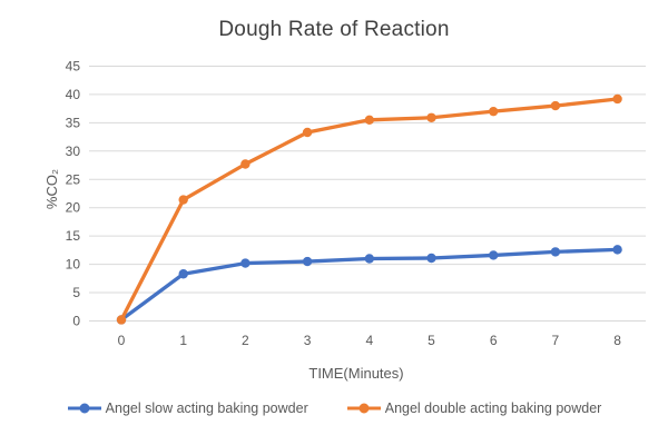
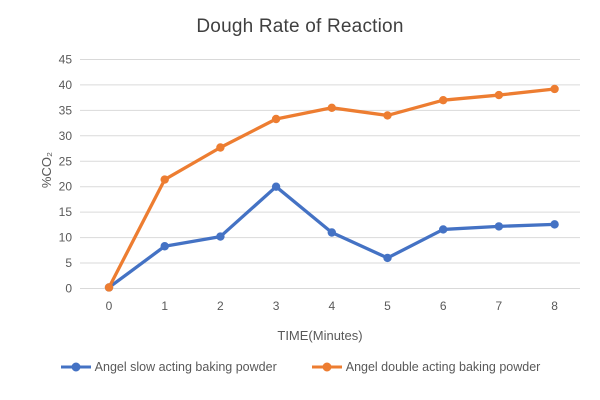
Angel slow acting baking powder/3: 10 -> 20
Angel slow acting baking powder/5: 11 -> 6
Angel double acting baking powder/5: 36 -> 34
